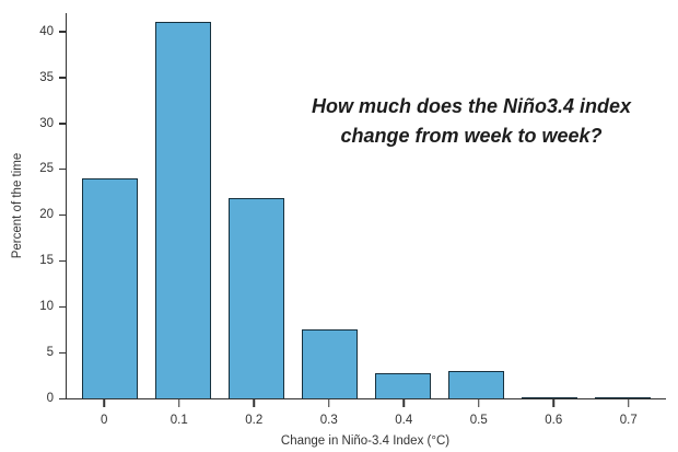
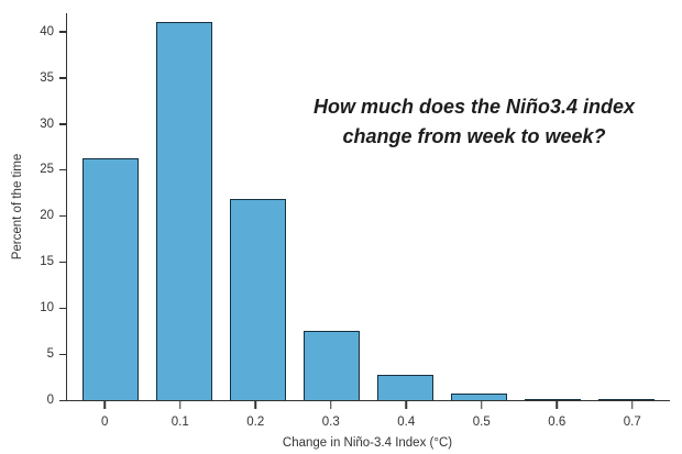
0: 24 -> 26
0.5: 3 -> 1
